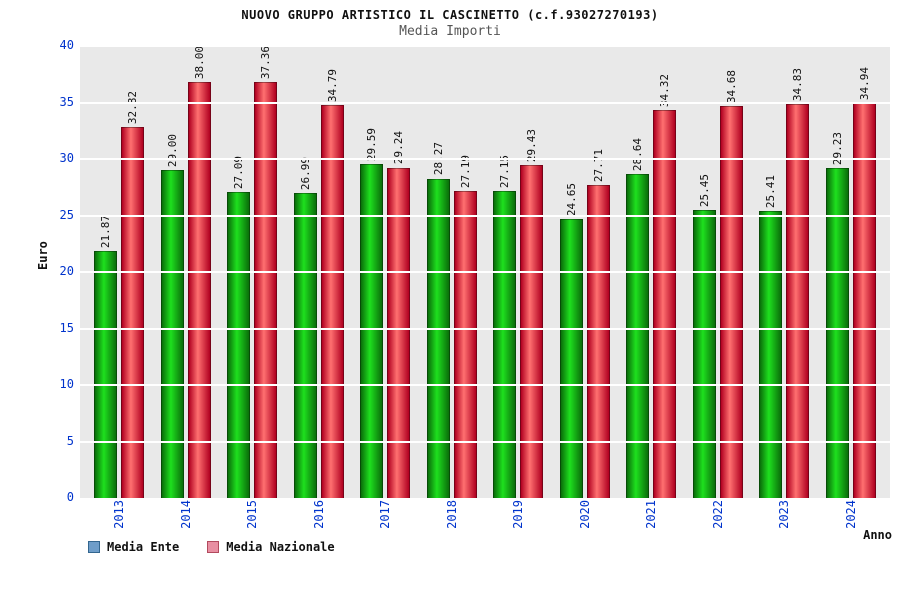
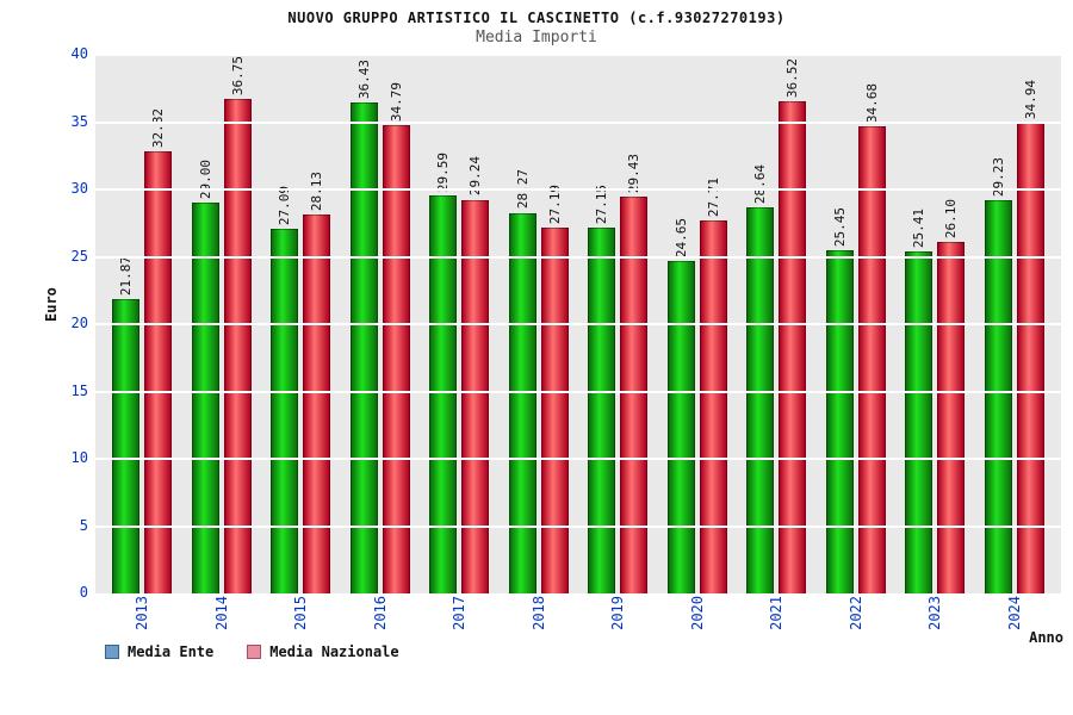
Media Nazionale/2014: 38.00 -> 36.75
Media Nazionale/2015: 37.36 -> 28.13
Media Ente/2016: 26.99 -> 36.43
Media Nazionale/2021: 34.32 -> 36.52
Media Nazionale/2023: 34.83 -> 26.10
